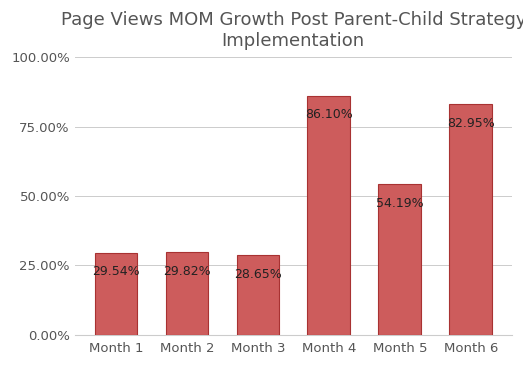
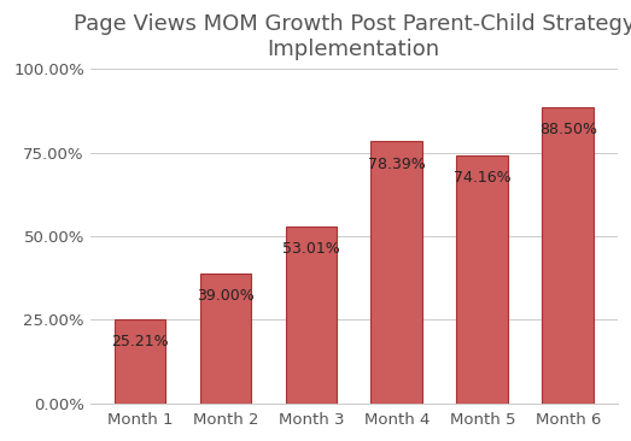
Month 1: 29.54% -> 25.21%
Month 2: 29.82% -> 39.00%
Month 3: 28.65% -> 53.01%
Month 4: 86.10% -> 78.39%
Month 5: 54.19% -> 74.16%
Month 6: 82.95% -> 88.50%
